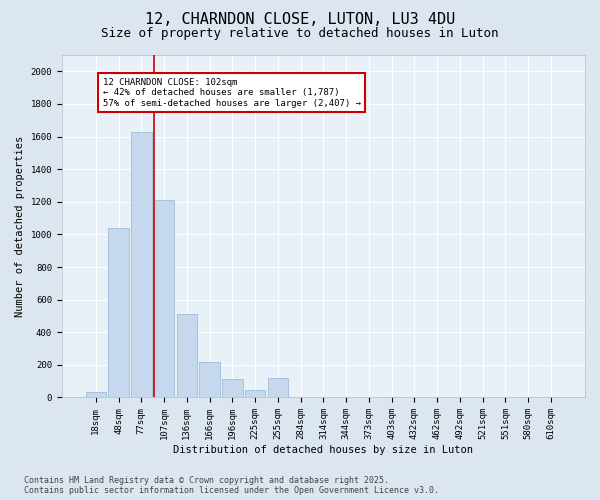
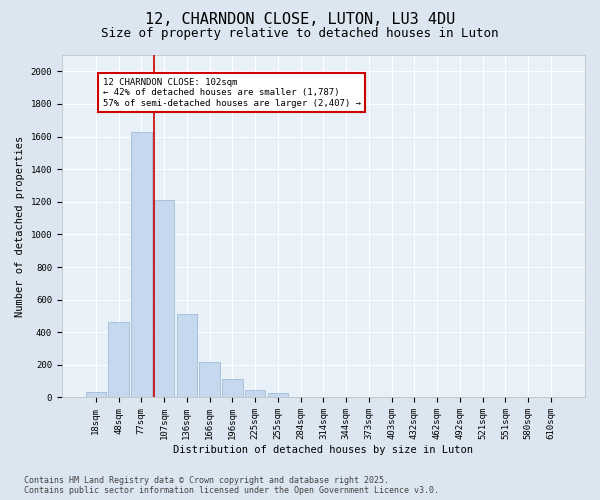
48sqm: 1040 -> 460
255sqm: 120 -> 20
